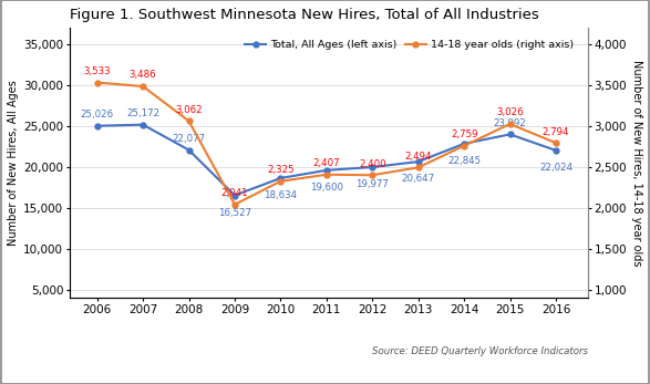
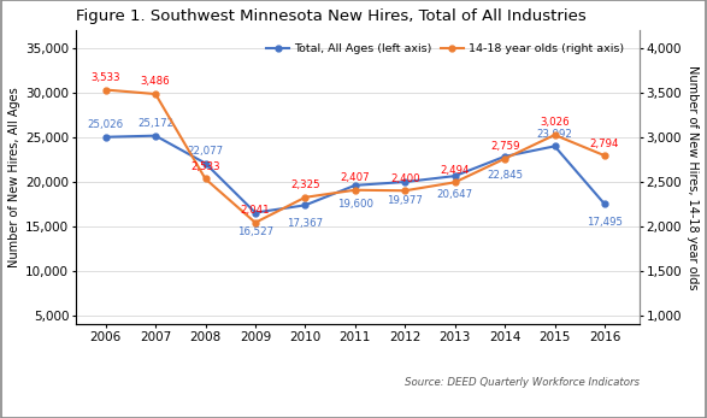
14-18 year olds (right axis)/2008: 3,062 -> 2,533
Total, All Ages (left axis)/2010: 18,634 -> 17,367
Total, All Ages (left axis)/2016: 22,024 -> 17,495
